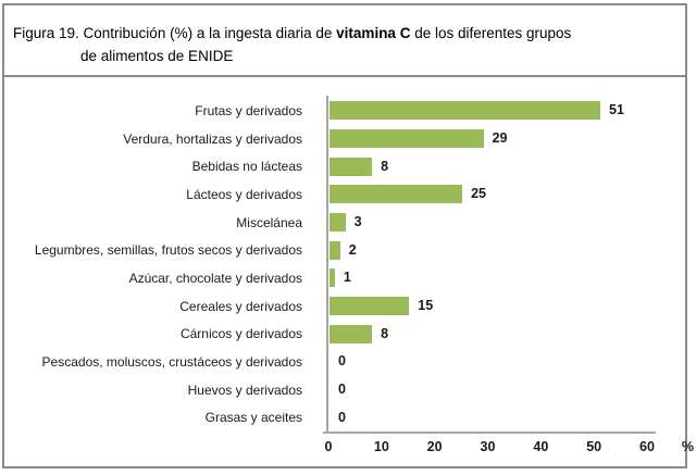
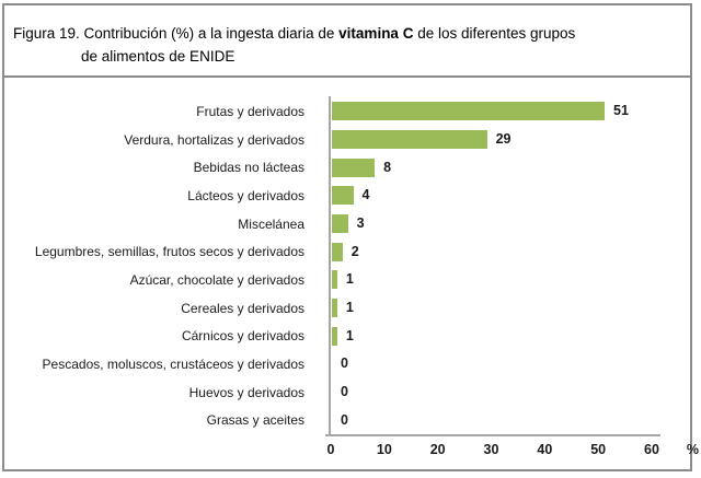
Lácteos y derivados: 25 -> 4
Cereales y derivados: 15 -> 1
Cárnicos y derivados: 8 -> 1
